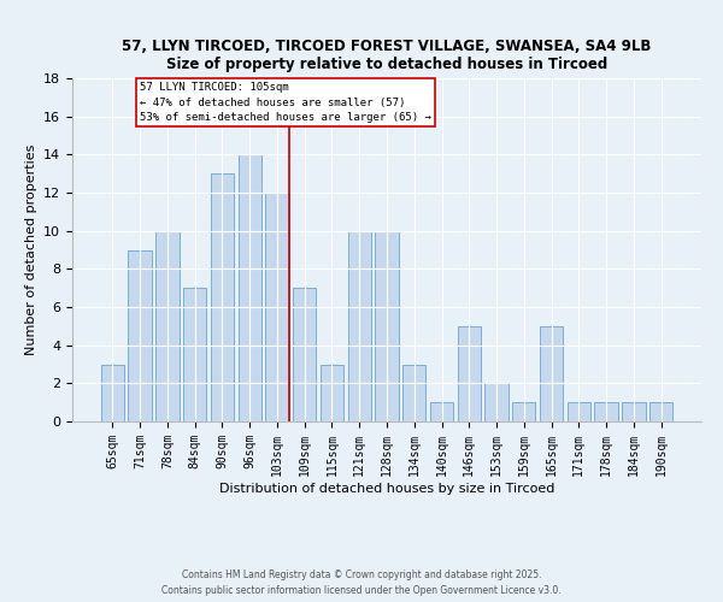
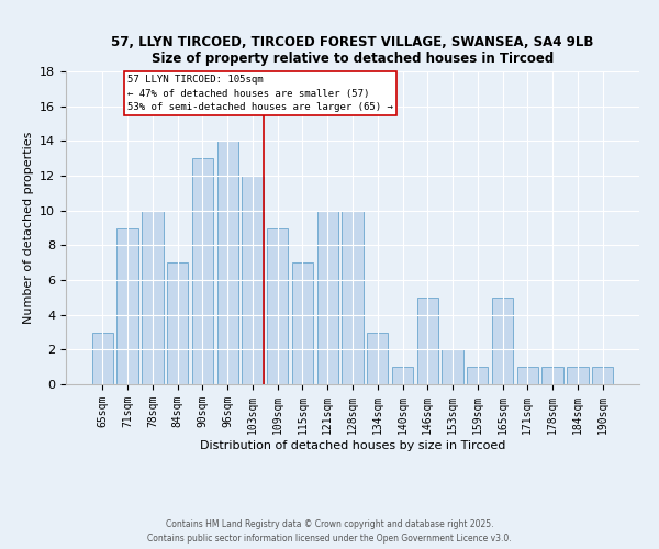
109sqm: 7 -> 9
115sqm: 3 -> 7
